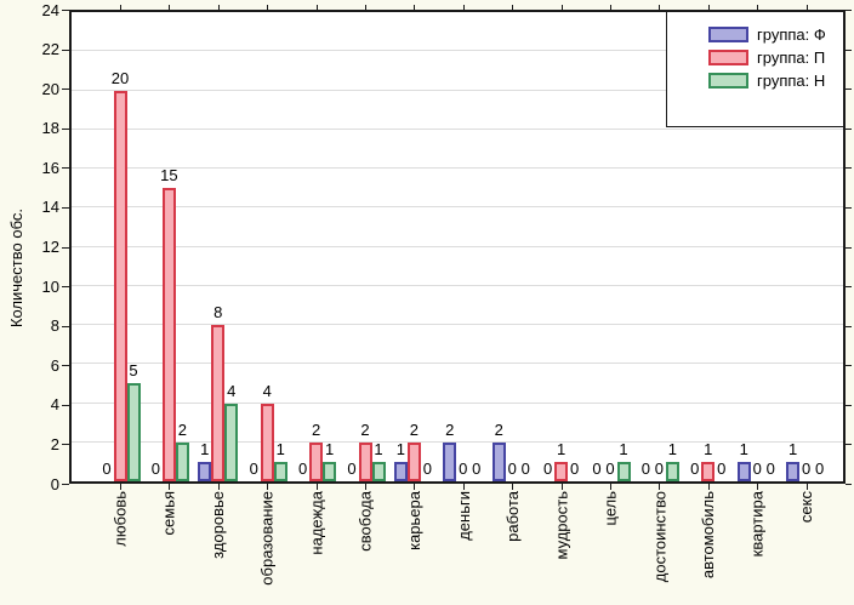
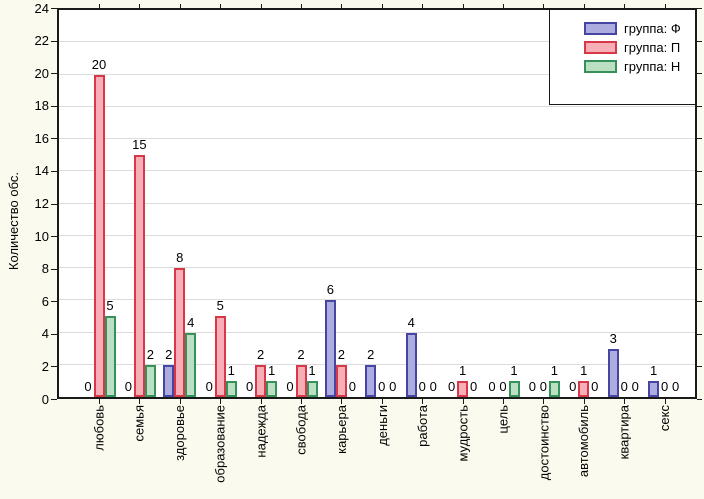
группа: Ф/здоровье: 1 -> 2
группа: П/образование: 4 -> 5
группа: Ф/карьера: 1 -> 6
группа: Ф/работа: 2 -> 4
группа: Ф/квартира: 1 -> 3
